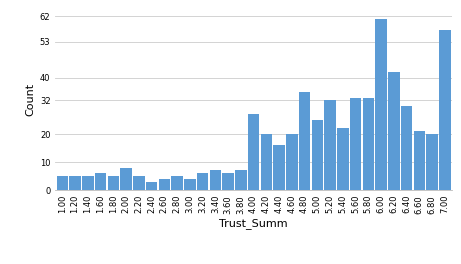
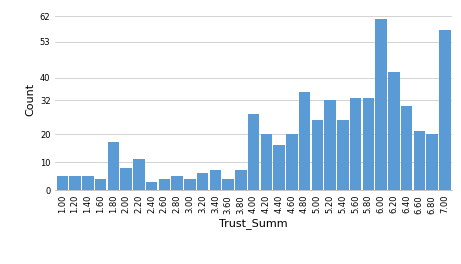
1.60: 6 -> 4
1.80: 5 -> 17
2.20: 5 -> 11
3.60: 6 -> 4
5.40: 22 -> 25
